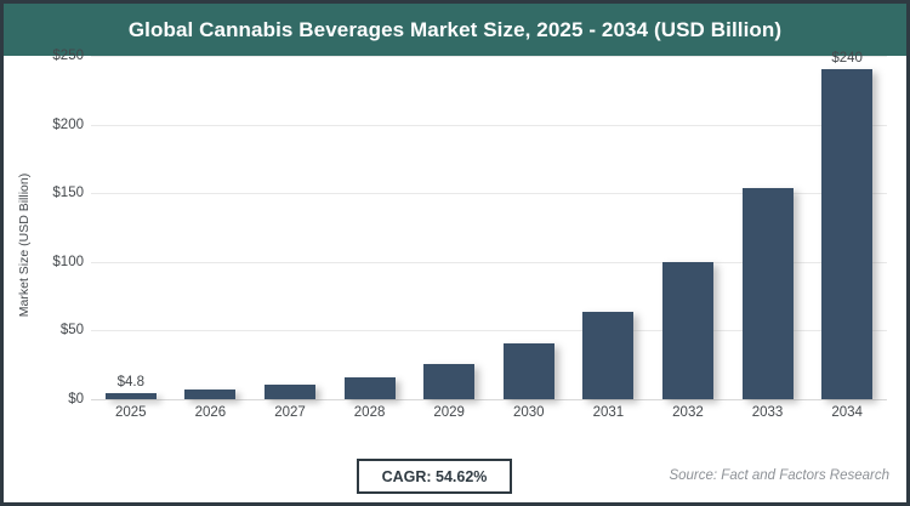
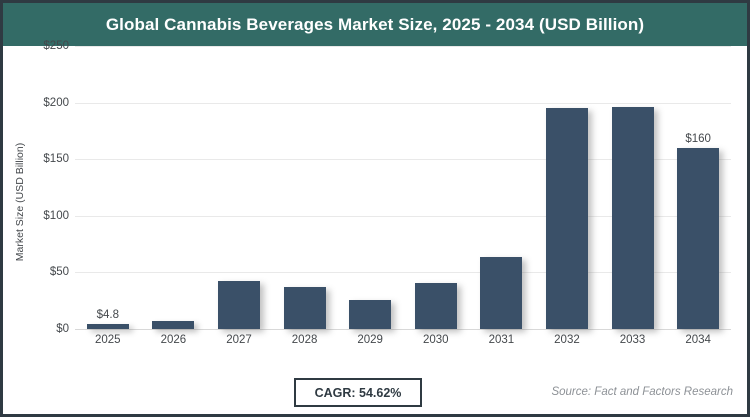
2027: $11 -> $42
2028: $16 -> $37
2032: $100 -> $195
2033: $154 -> $196
2034: $240 -> $160
